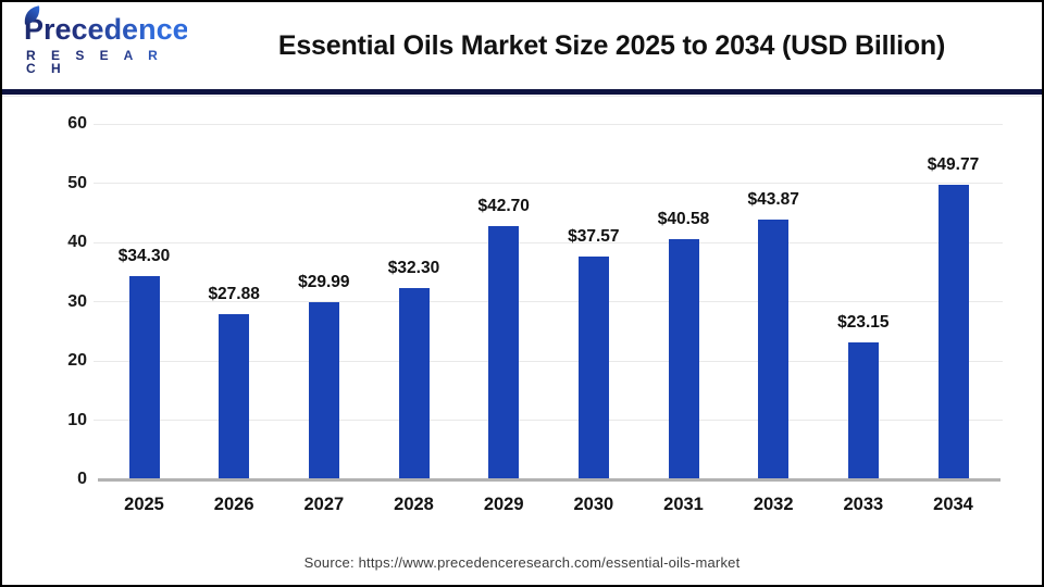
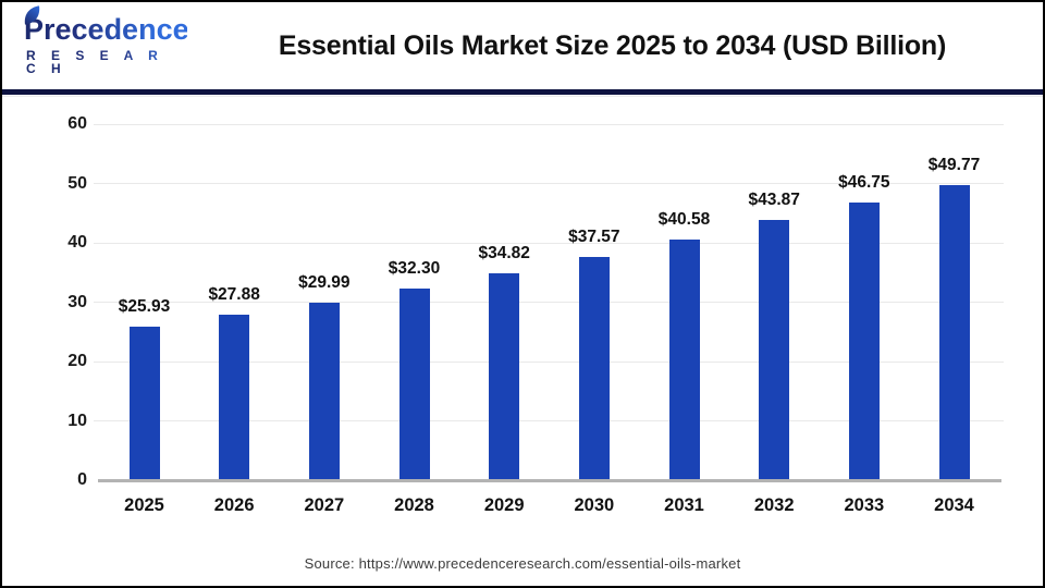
2025: $34.30 -> $25.93
2029: $42.70 -> $34.82
2033: $23.15 -> $46.75
